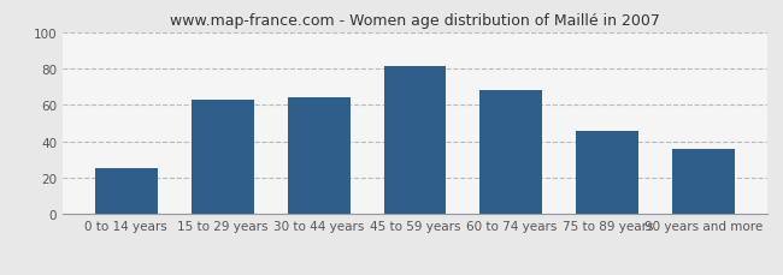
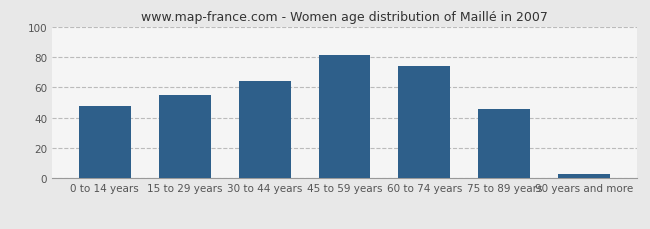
0 to 14 years: 25 -> 48
15 to 29 years: 63 -> 55
60 to 74 years: 68 -> 74
90 years and more: 36 -> 3
